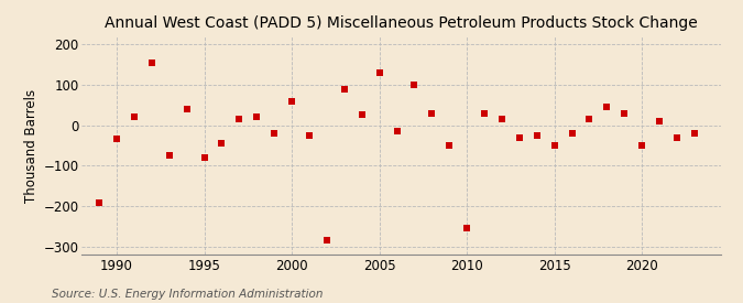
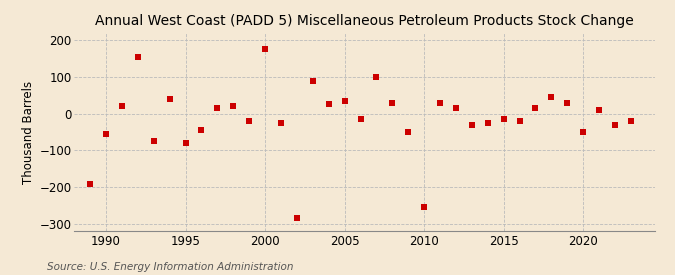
1990: -35 -> -55
2000: 60 -> 175
2005: 130 -> 35
2015: -50 -> -15
